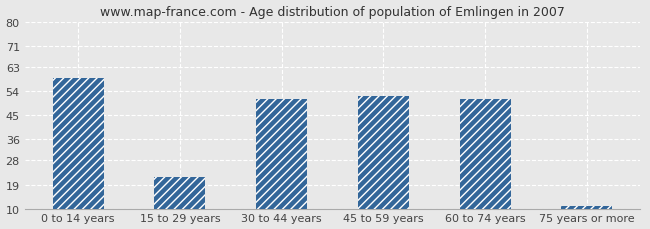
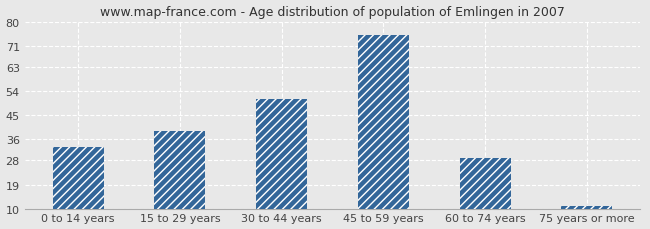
0 to 14 years: 59 -> 33
15 to 29 years: 22 -> 39
45 to 59 years: 52 -> 75
60 to 74 years: 51 -> 29
